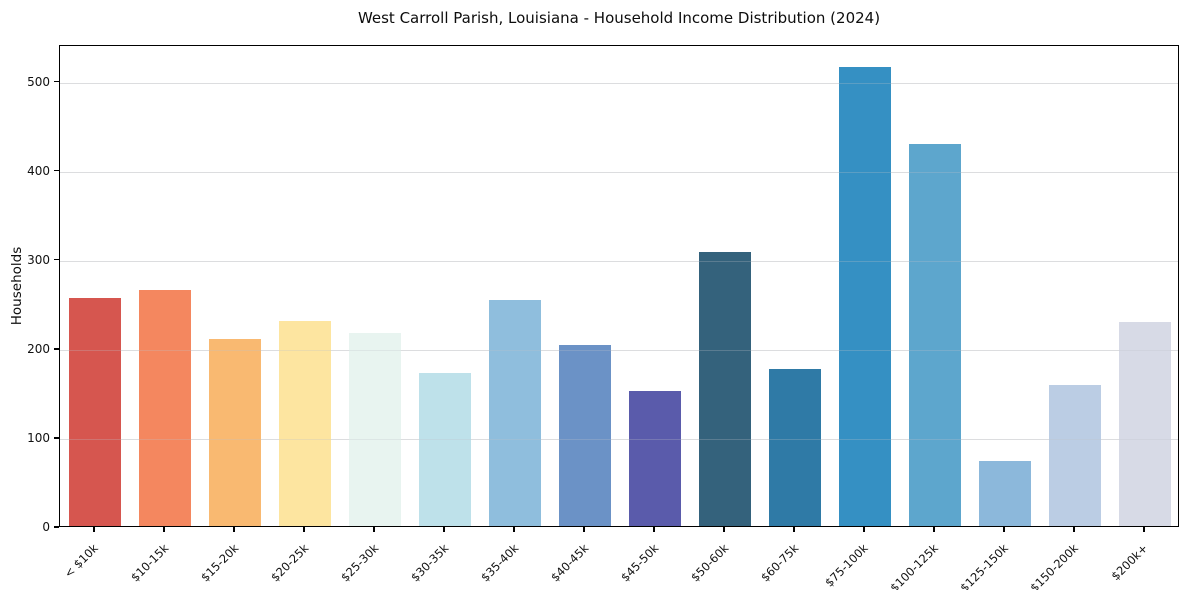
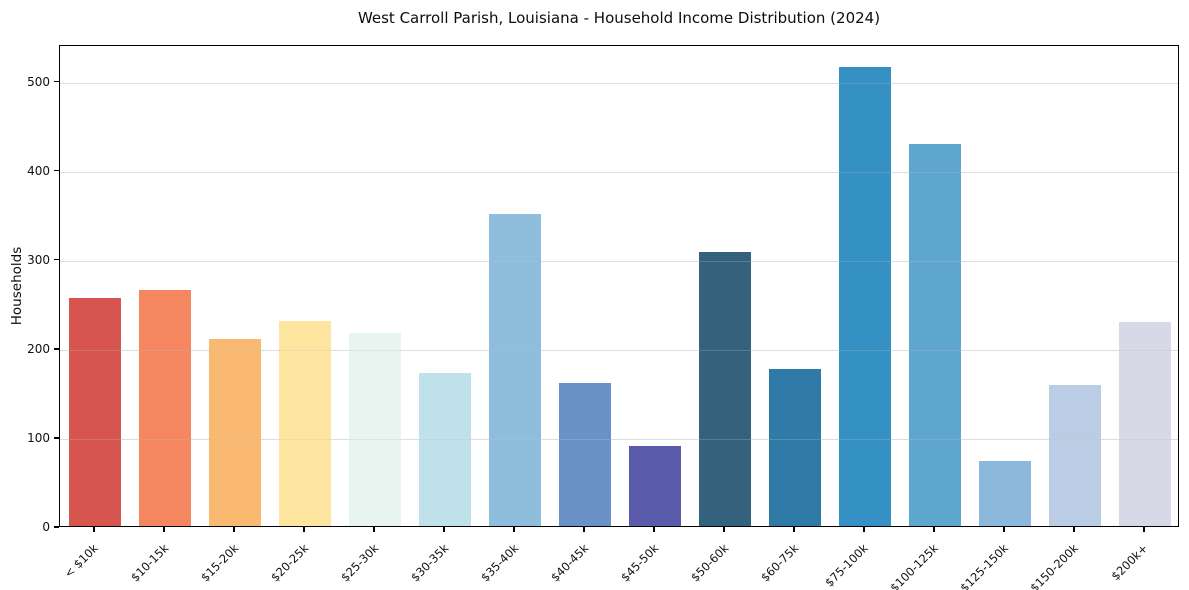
$35-40k: 250 -> 350
$40-45k: 200 -> 160
$45-50k: 150 -> 90
